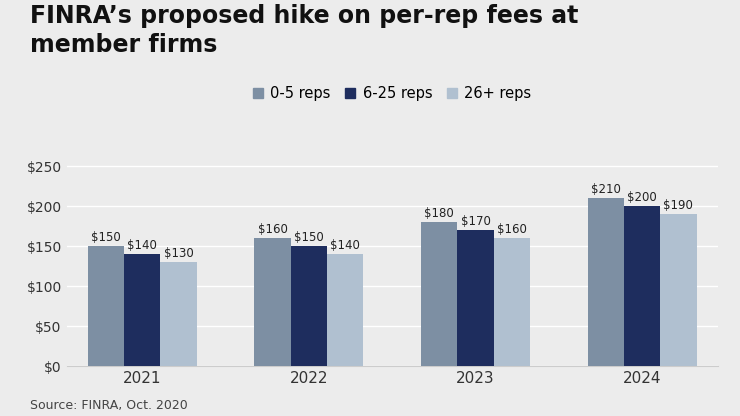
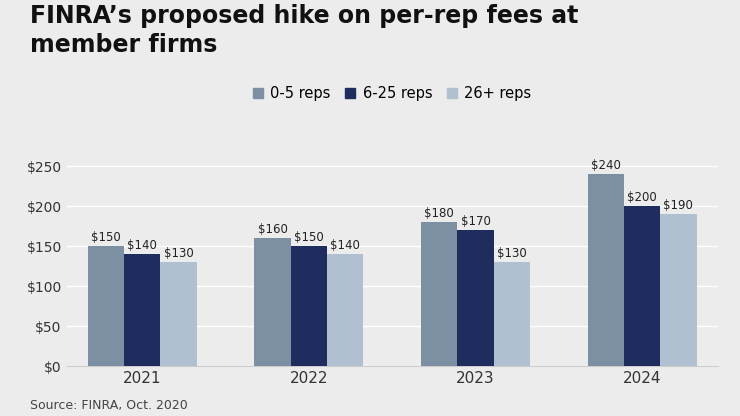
26+ reps/2023: $160 -> $130
0-5 reps/2024: $210 -> $240
